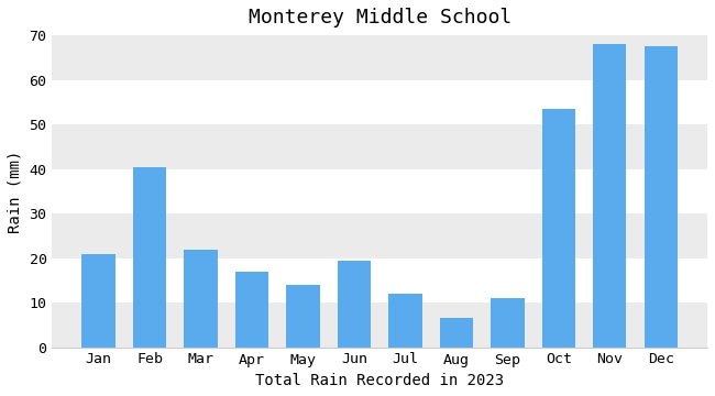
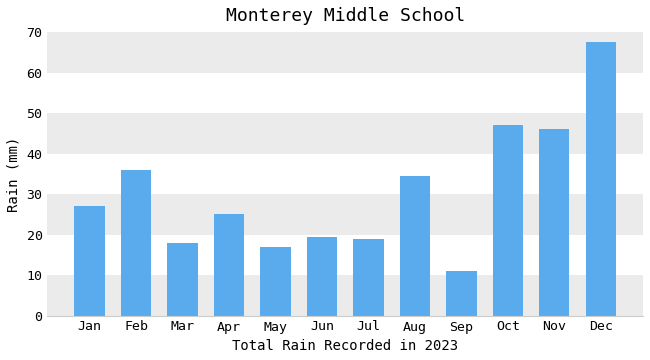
Jan: 21.0 -> 27.0
Feb: 40.5 -> 36.0
Mar: 22.0 -> 18.0
Apr: 17.0 -> 25.0
May: 14.0 -> 17.0
Jul: 12.0 -> 19.0
Aug: 6.5 -> 34.5
Oct: 53.5 -> 47.0
Nov: 68.0 -> 46.0
